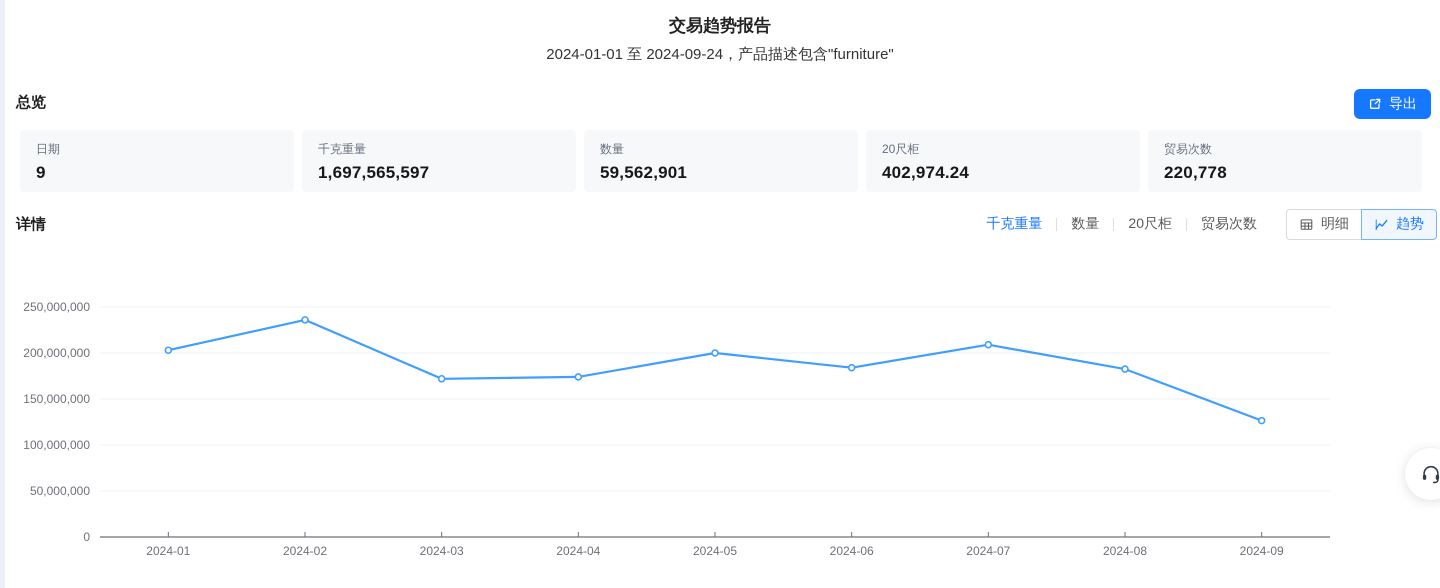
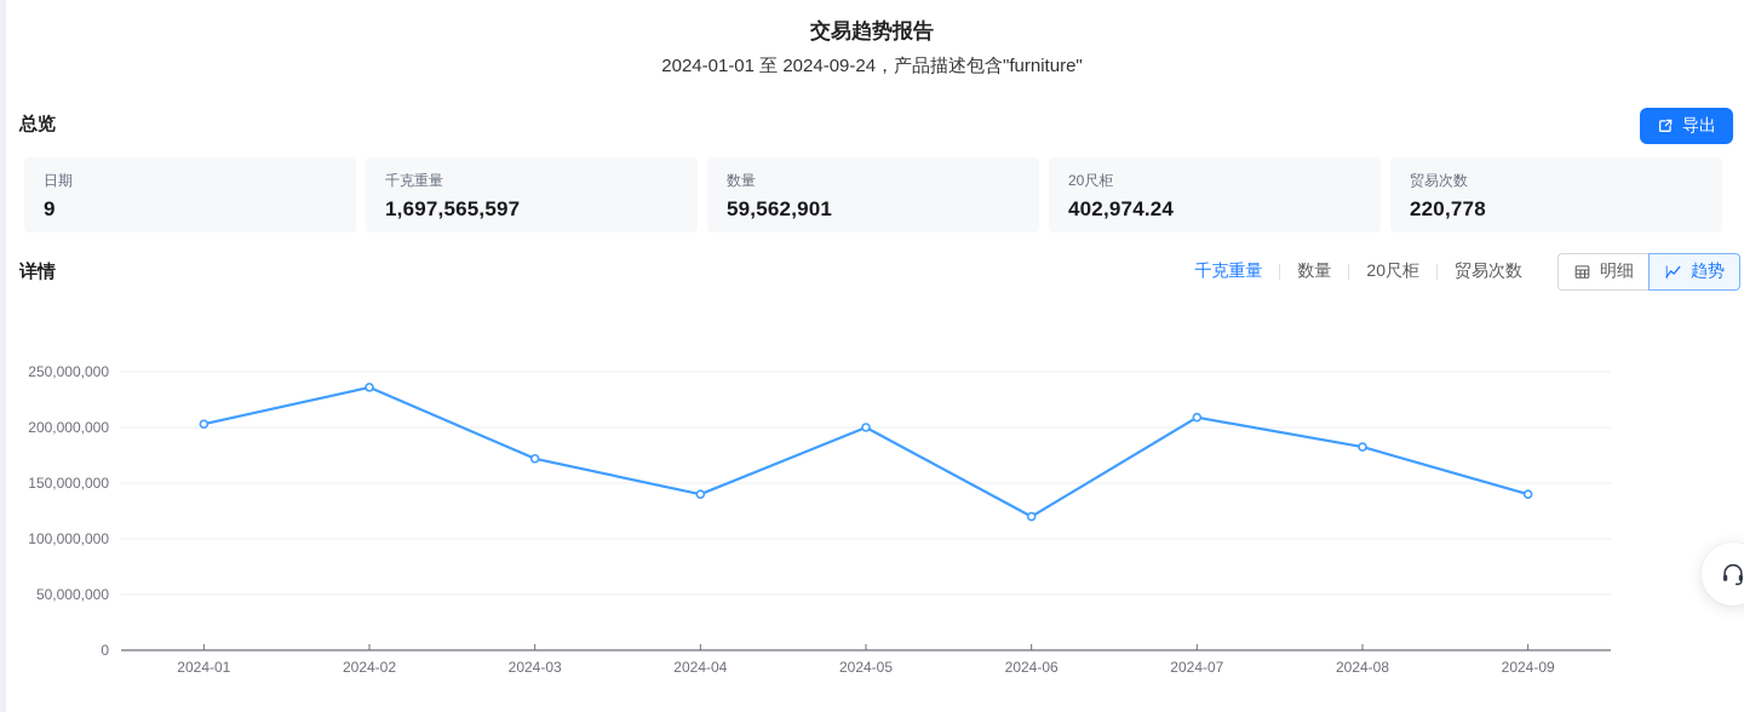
2024-04: 170000000 -> 140000000
2024-06: 180000000 -> 120000000
2024-09: 130000000 -> 140000000
